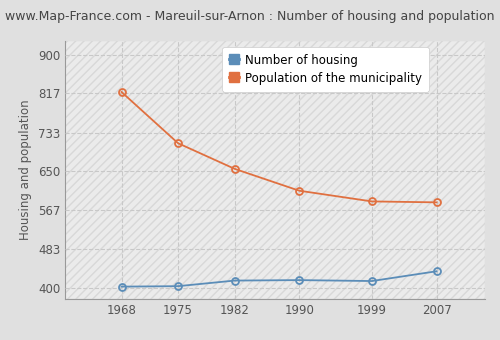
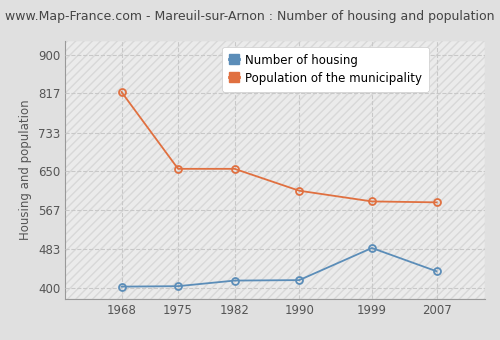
Population of the municipality/1975: 710 -> 655
Number of housing/1999: 414 -> 485
